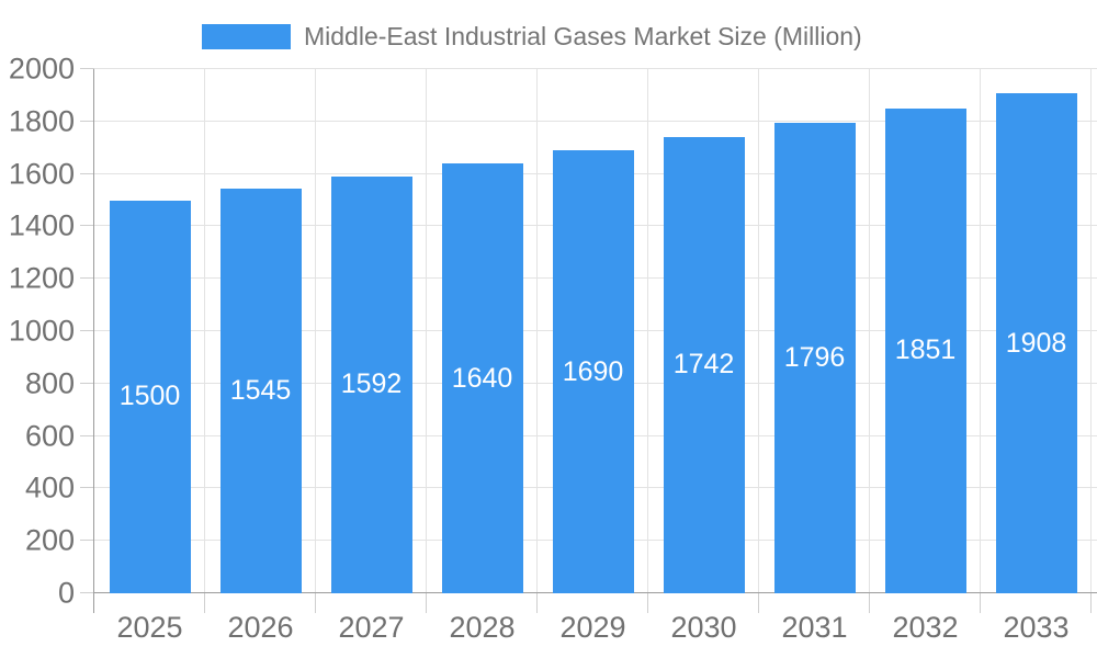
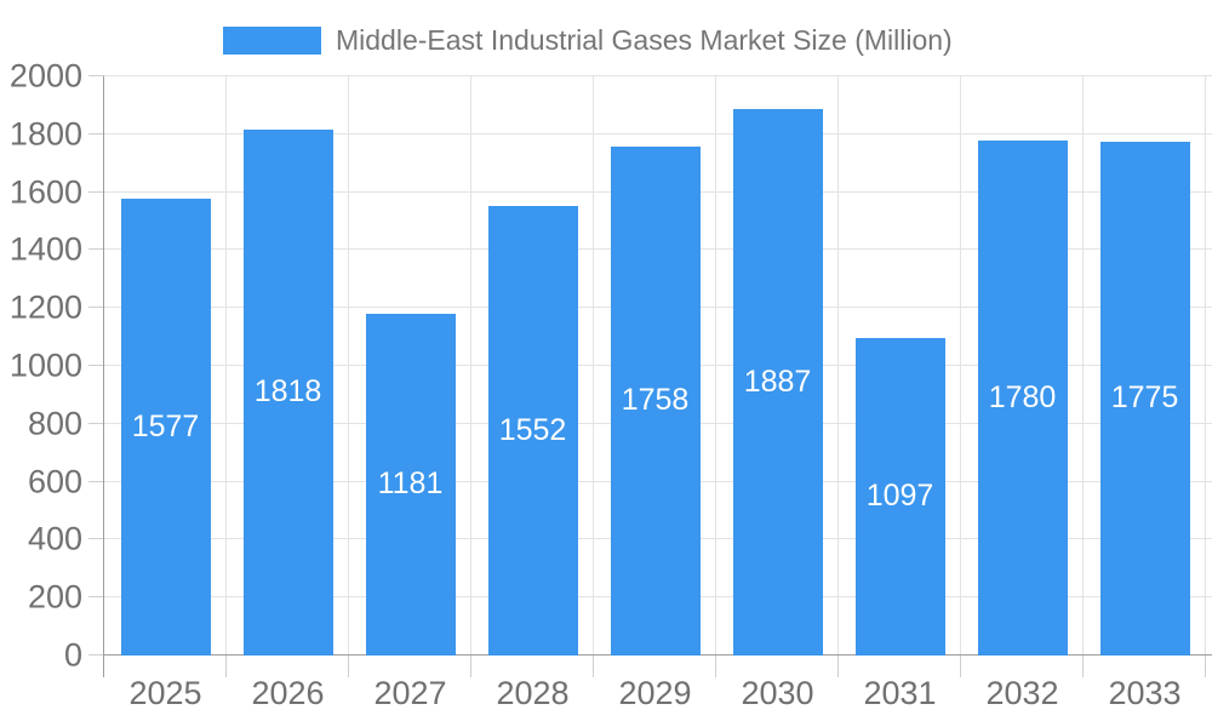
2025: 1500 -> 1577
2026: 1545 -> 1818
2027: 1592 -> 1181
2028: 1640 -> 1552
2029: 1690 -> 1758
2030: 1742 -> 1887
2031: 1796 -> 1097
2032: 1851 -> 1780
2033: 1908 -> 1775
